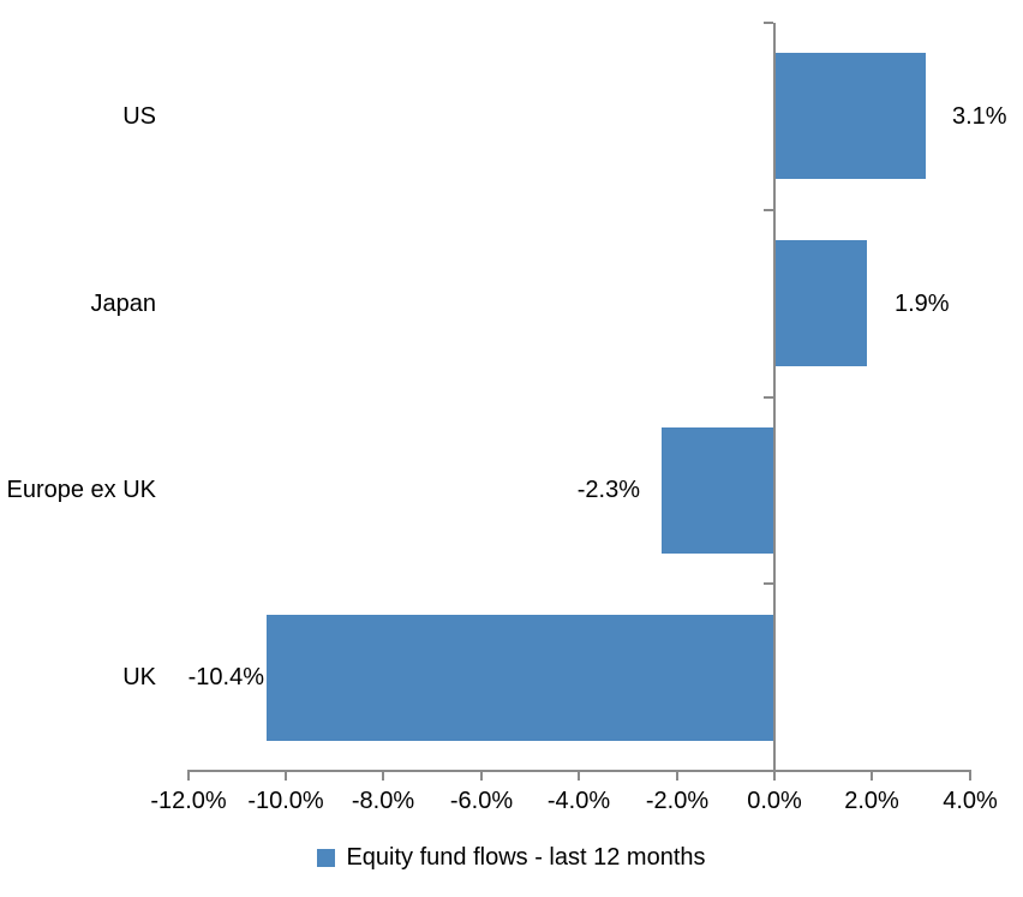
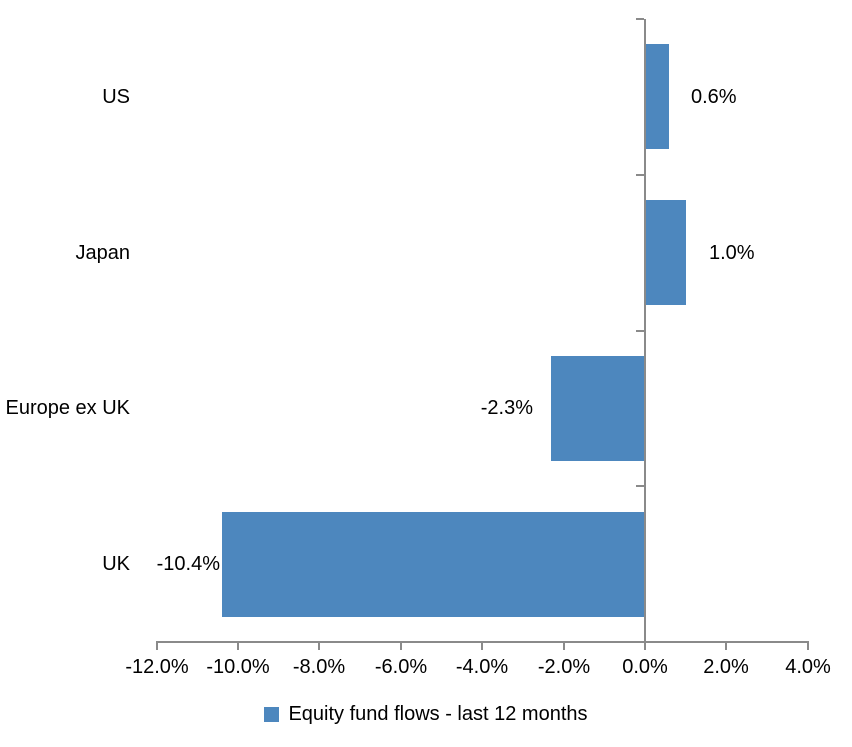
US: 3.1% -> 0.6%
Japan: 1.9% -> 1.0%
